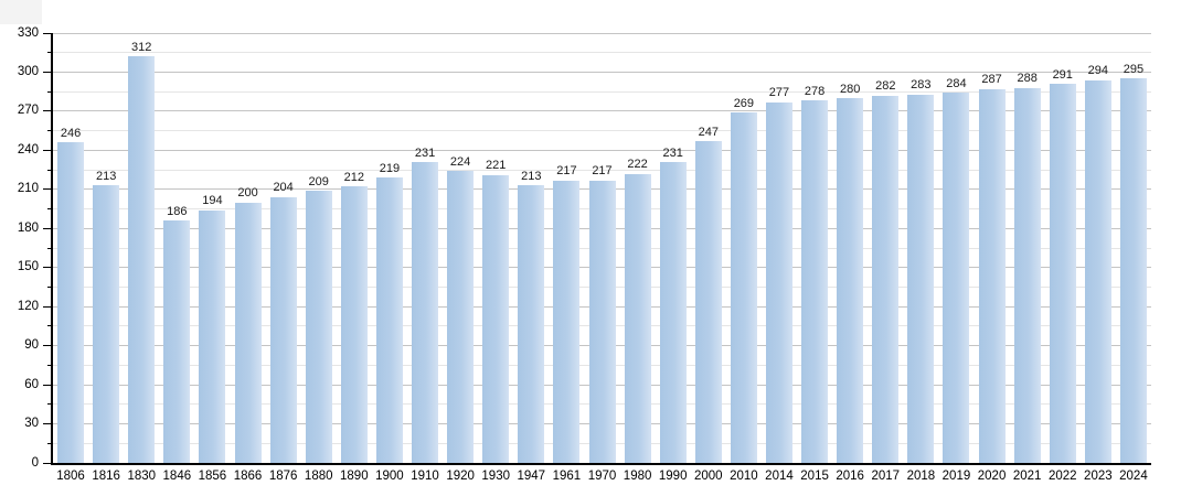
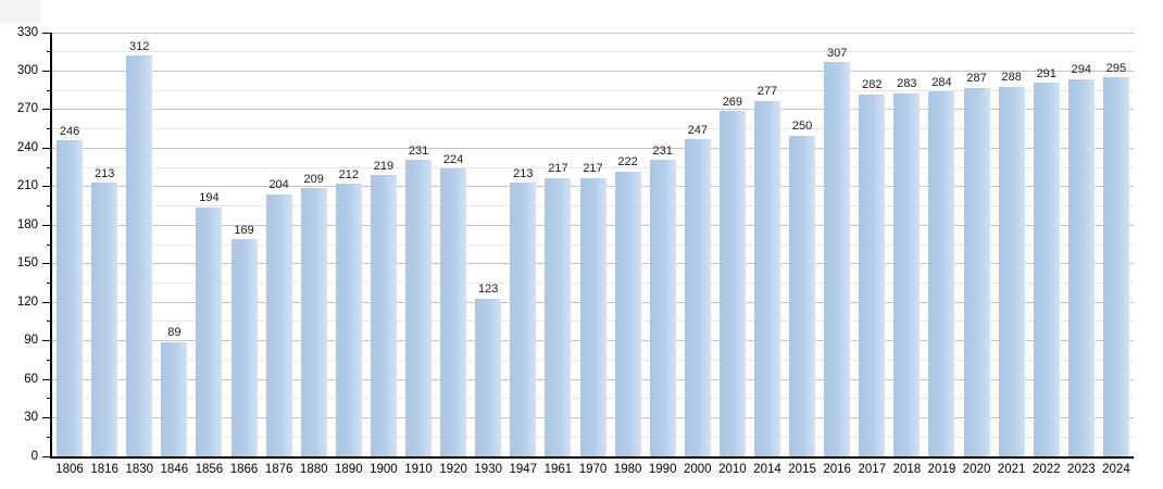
1846: 186 -> 89
1866: 200 -> 169
1930: 221 -> 123
2015: 278 -> 250
2016: 280 -> 307
